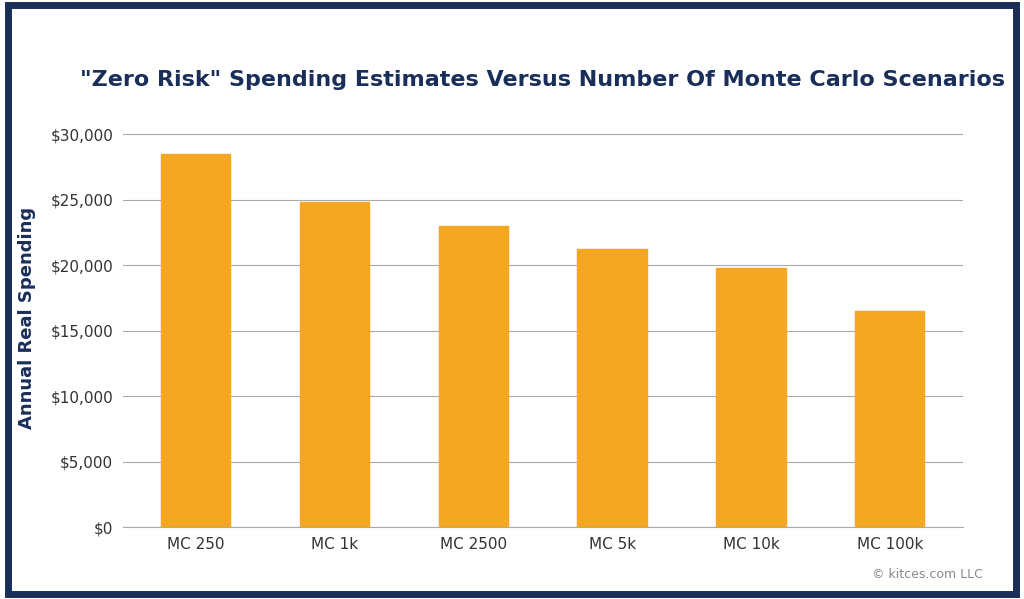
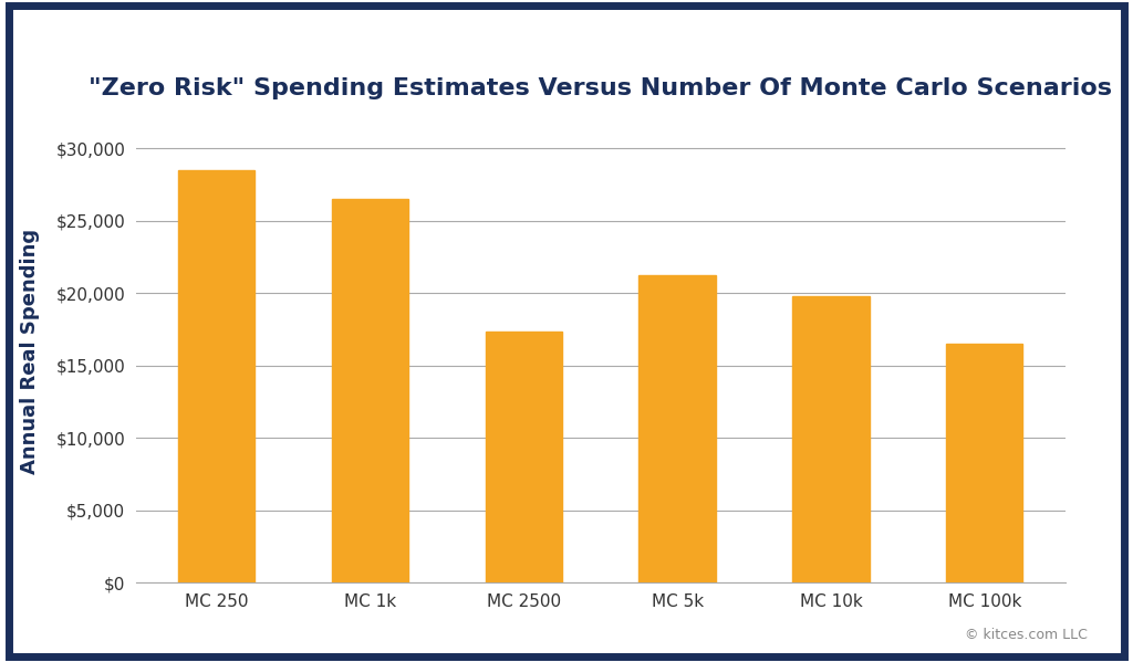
MC 1k: $24,800 -> $26,500
MC 2500: $23,000 -> $17,300
